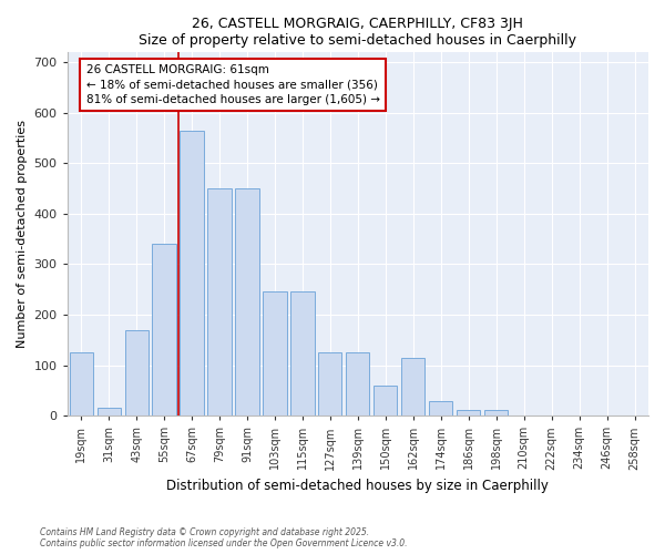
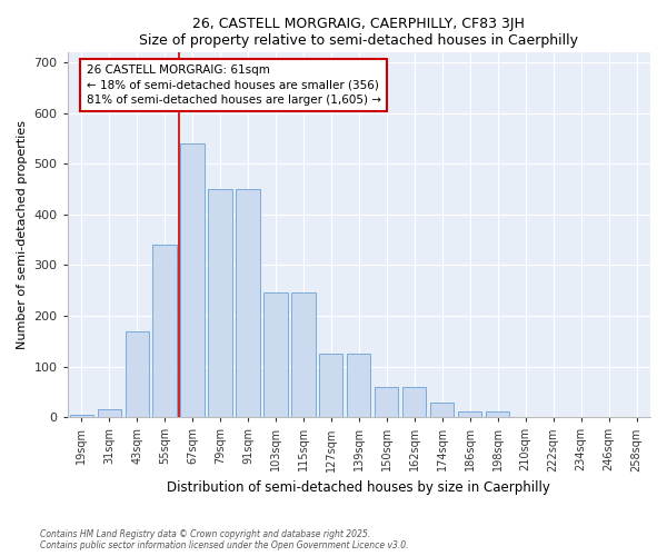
19sqm: 125 -> 5
67sqm: 565 -> 540
162sqm: 115 -> 60
